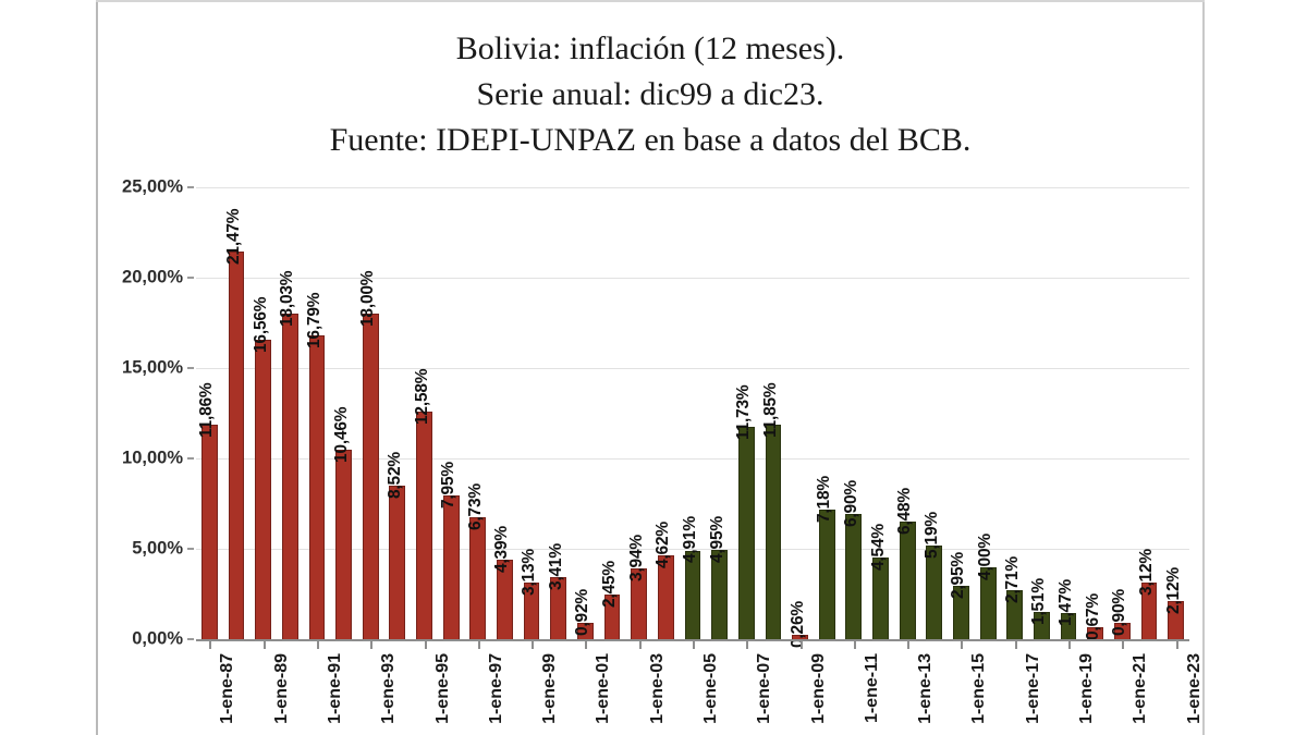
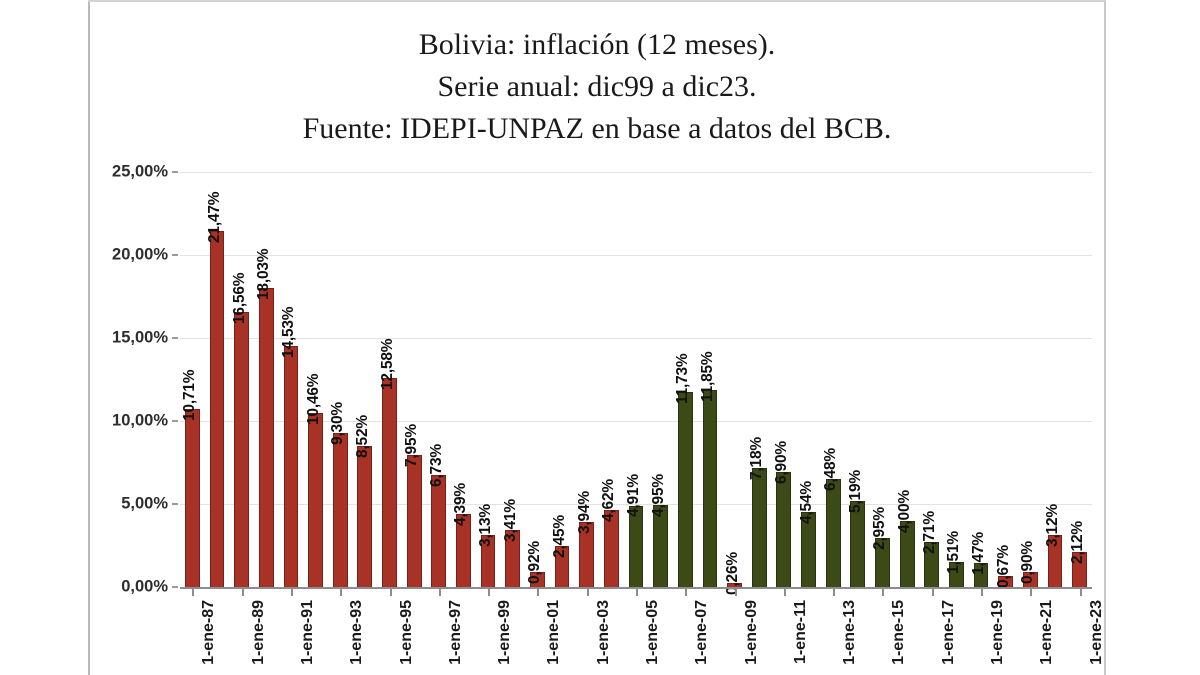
1-ene-87: 11,86% -> 10,71%
1-ene-91: 16,79% -> 14,53%
1-ene-93: 18,00% -> 9,30%
